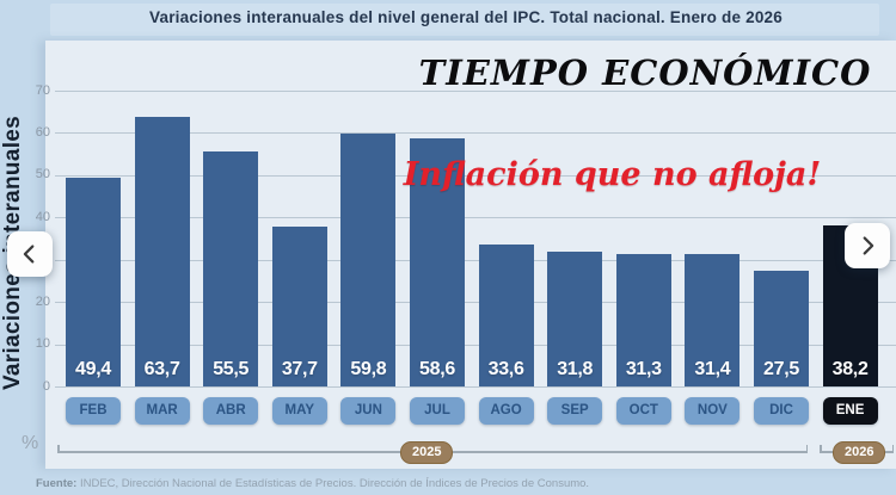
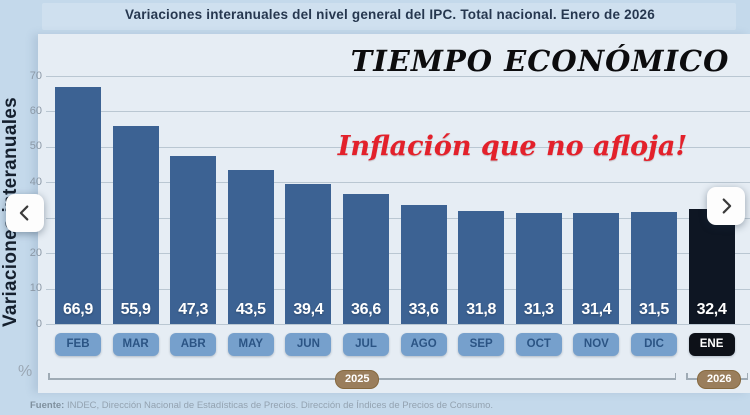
FEB: 49,4 -> 66,9
MAR: 63,7 -> 55,9
ABR: 55,5 -> 47,3
MAY: 37,7 -> 43,5
JUN: 59,8 -> 39,4
JUL: 58,6 -> 36,6
DIC: 27,5 -> 31,5
ENE: 38,2 -> 32,4
